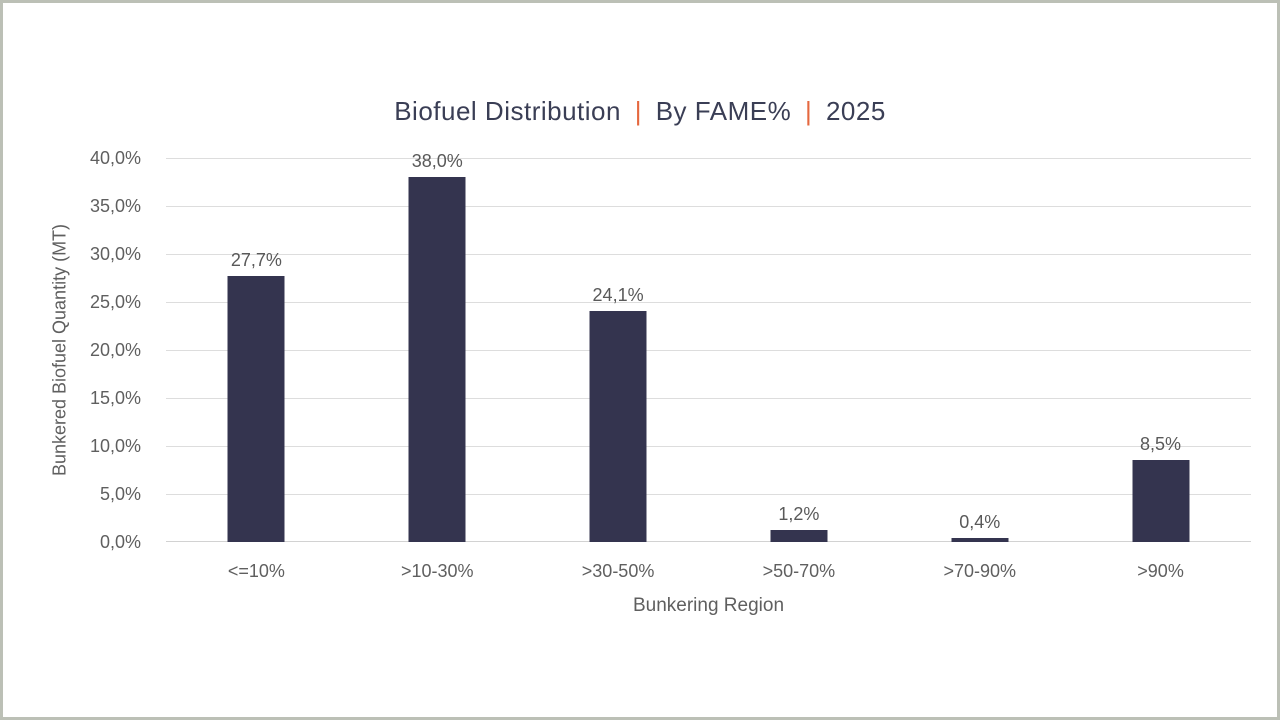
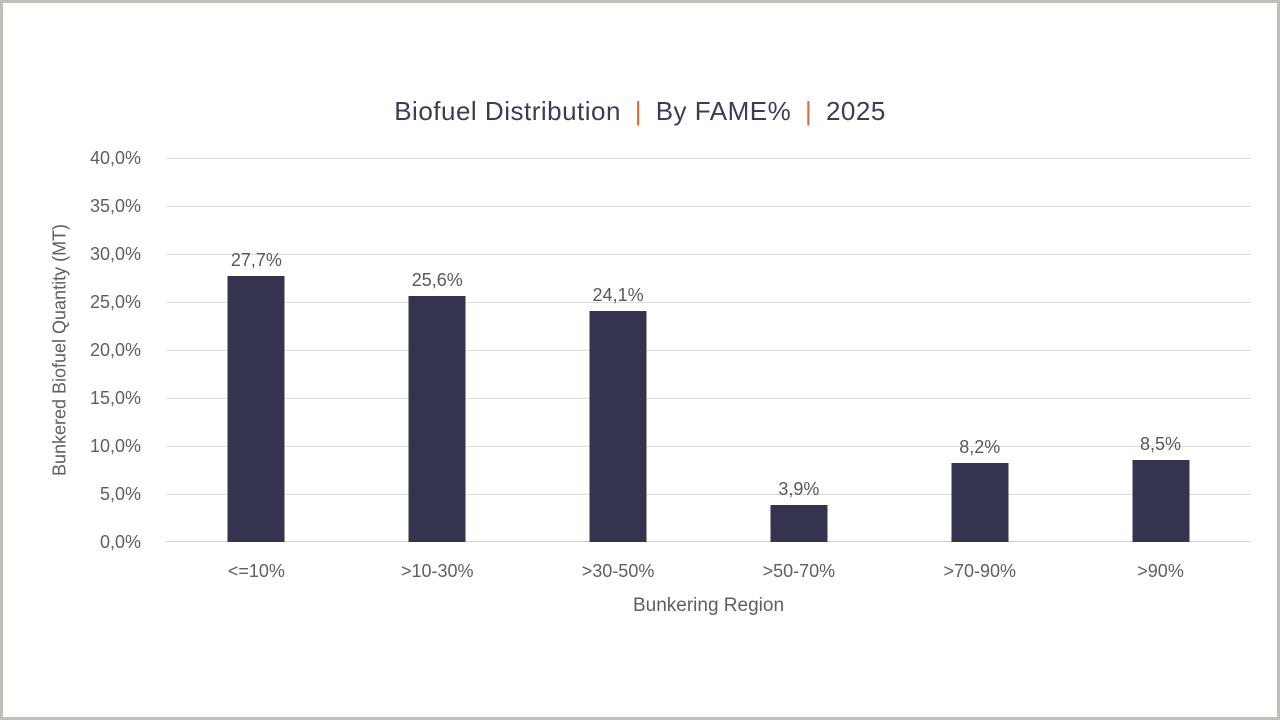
>10-30%: 38,0% -> 25,6%
>50-70%: 1,2% -> 3,9%
>70-90%: 0,4% -> 8,2%
